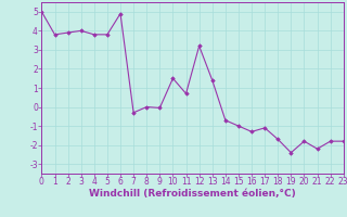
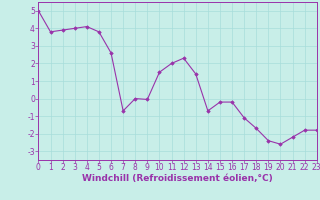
4: 3.8 -> 4.1
6: 4.9 -> 2.6
7: -0.3 -> -0.7
11: 0.7 -> 2.0
12: 3.2 -> 2.3
15: -1.0 -> -0.2
16: -1.3 -> -0.2
20: -1.8 -> -2.6
